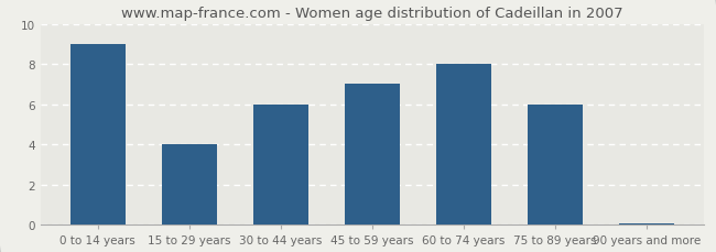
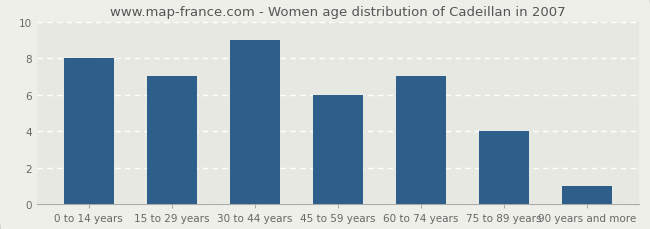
0 to 14 years: 9.0 -> 8.0
15 to 29 years: 4.0 -> 7.0
30 to 44 years: 6.0 -> 9.0
45 to 59 years: 7.0 -> 6.0
60 to 74 years: 8.0 -> 7.0
75 to 89 years: 6.0 -> 4.0
90 years and more: 0.1 -> 1.0
